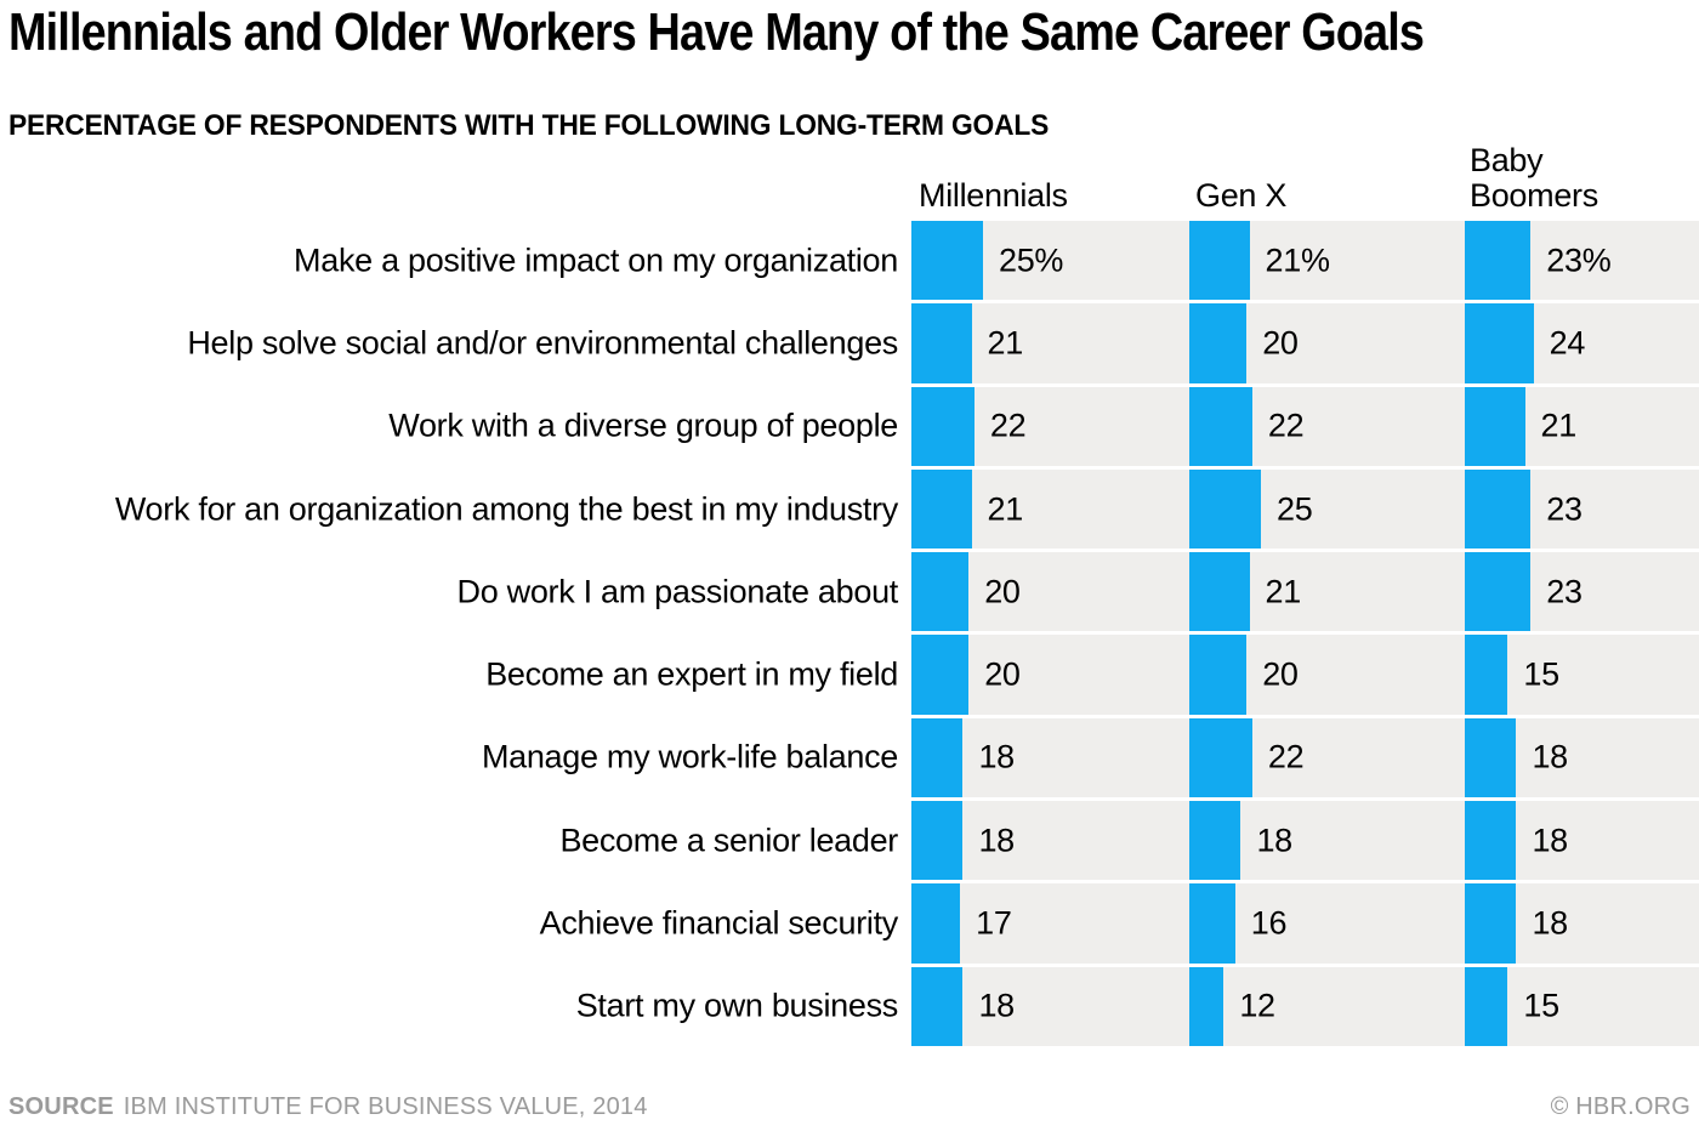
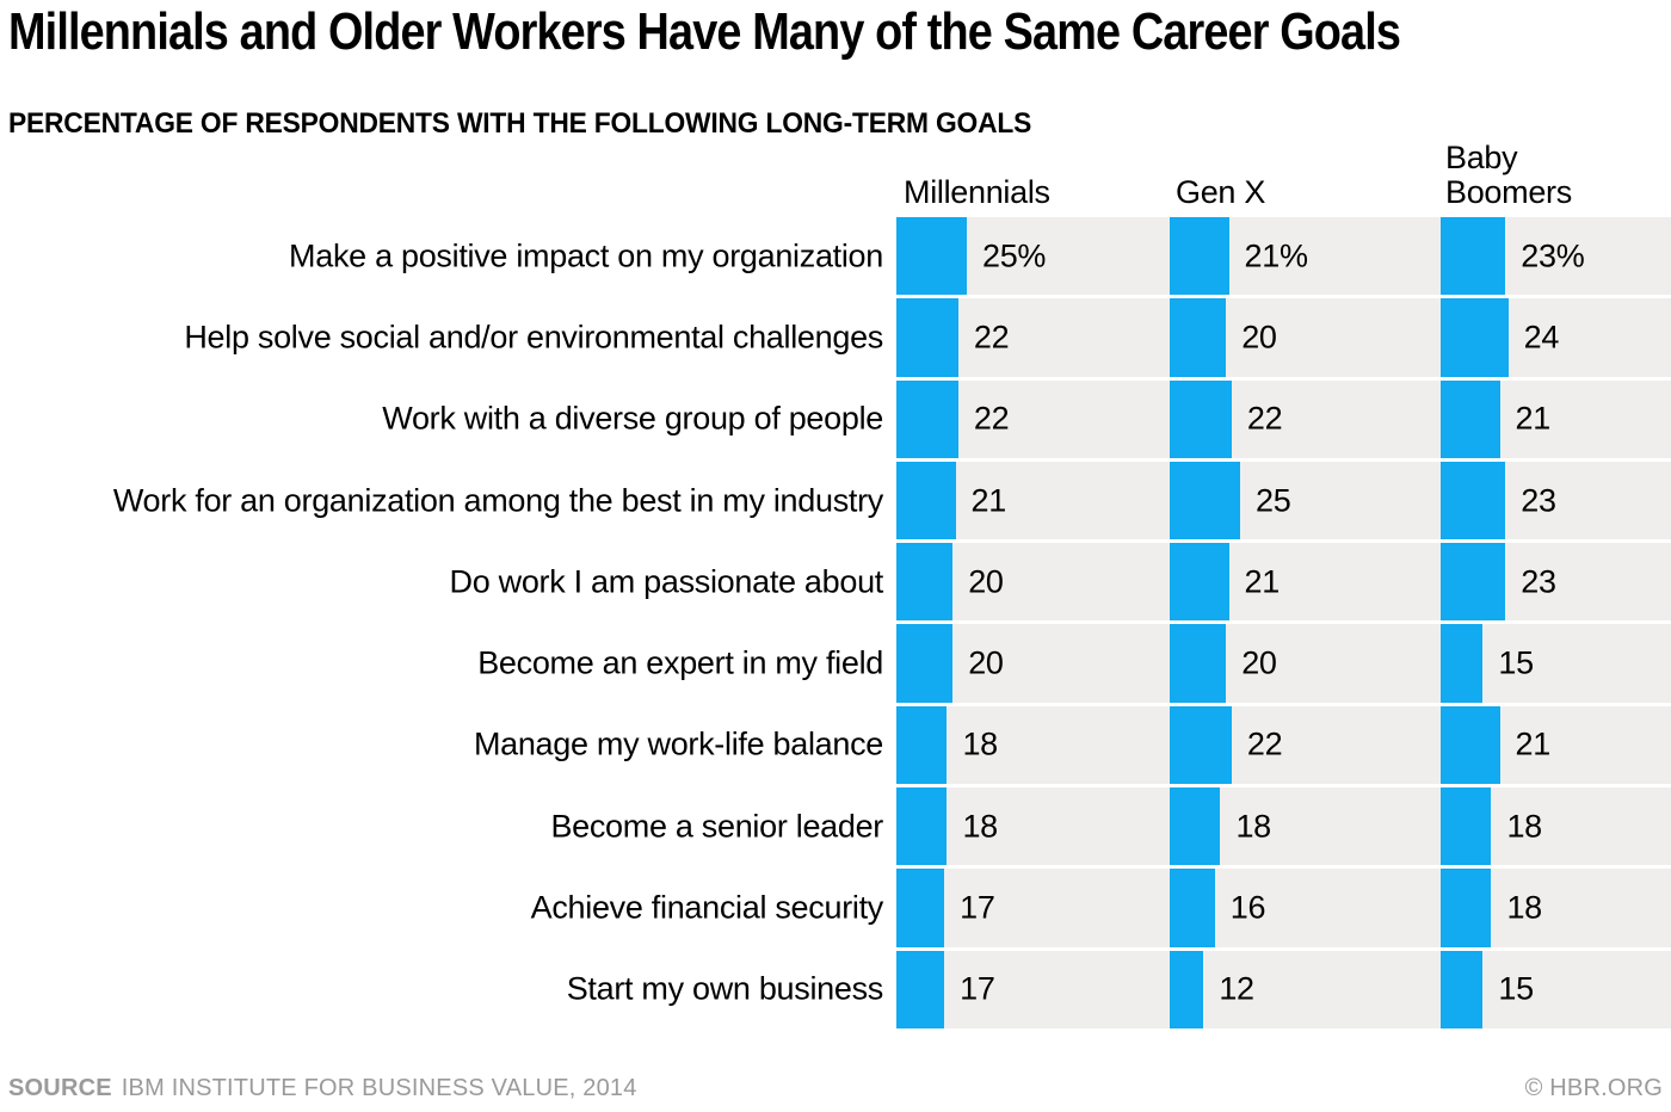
Millennials/Help solve social and/or environmental challenges: 21 -> 22
Baby Boomers/Manage my work-life balance: 18 -> 21
Millennials/Start my own business: 18 -> 17
